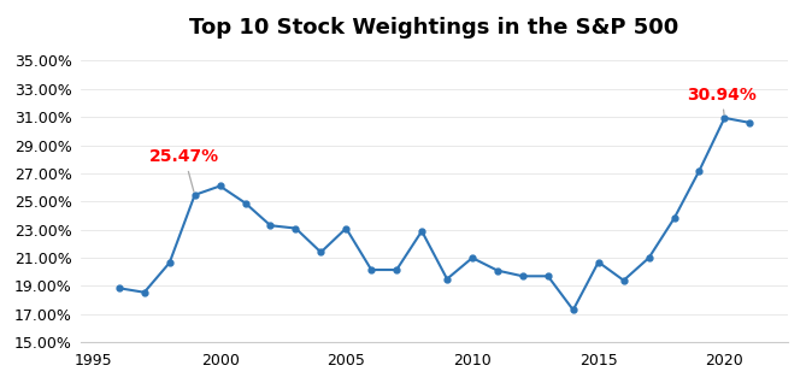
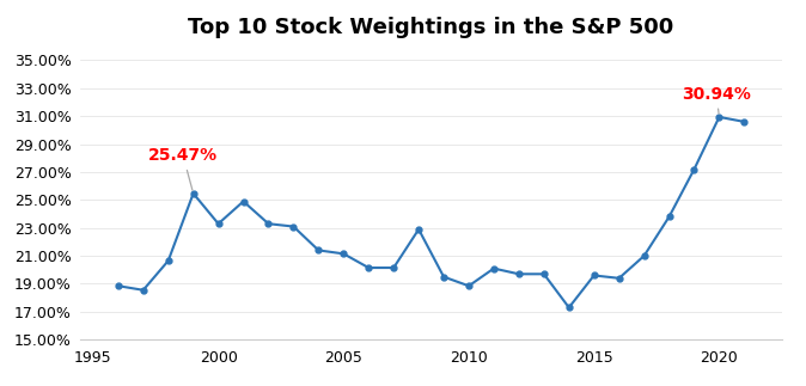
2000: 26.1% -> 23.3%
2005: 23.1% -> 21.1%
2010: 21.0% -> 18.9%
2015: 20.7% -> 19.6%
